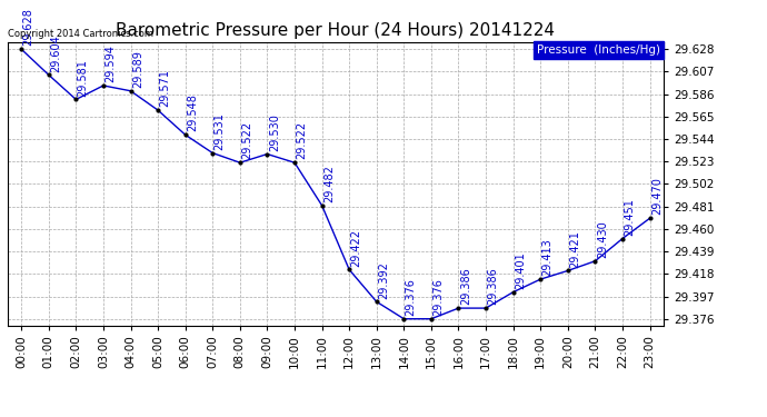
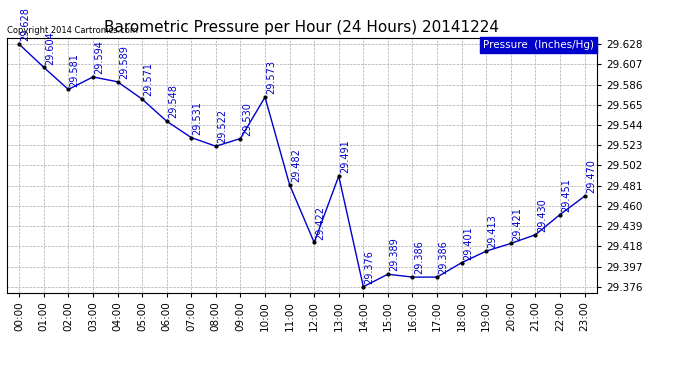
10:00: 29.522 -> 29.573
13:00: 29.392 -> 29.491
15:00: 29.376 -> 29.389
